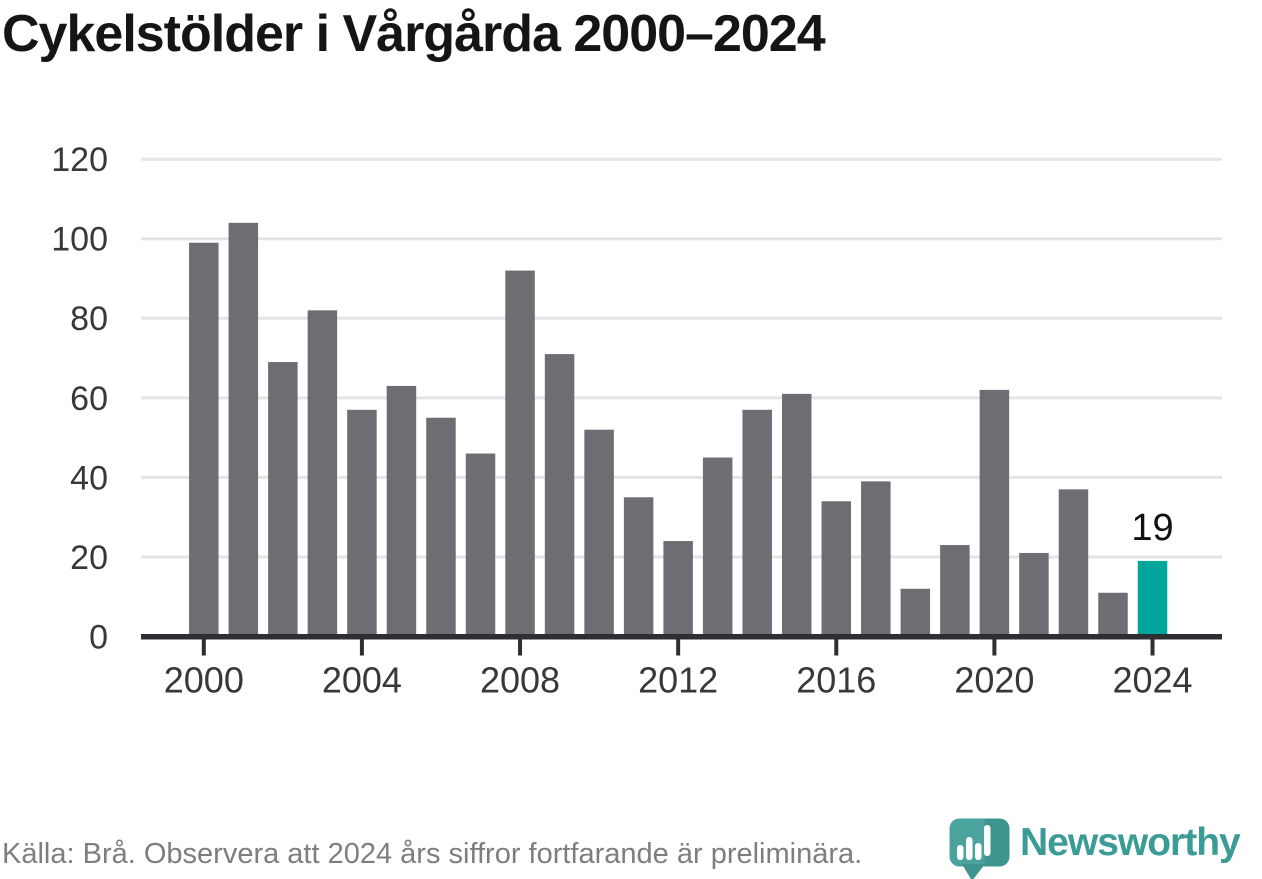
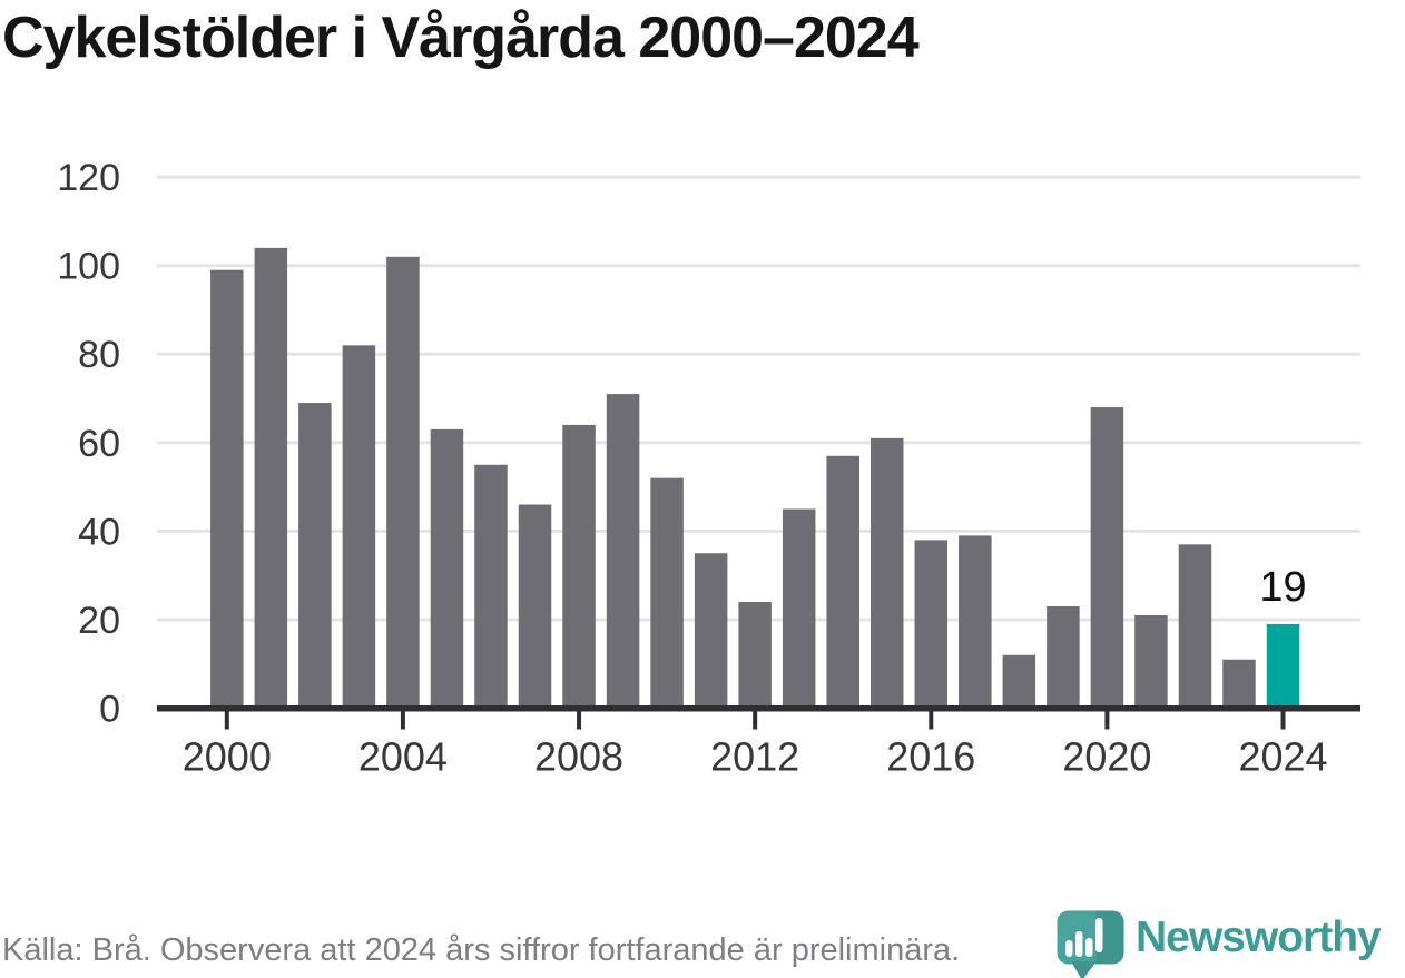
2004: 57 -> 102
2008: 92 -> 64
2016: 34 -> 38
2020: 62 -> 68
